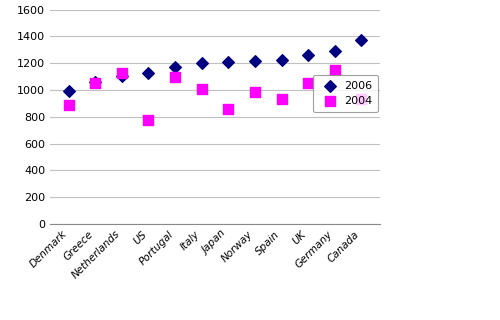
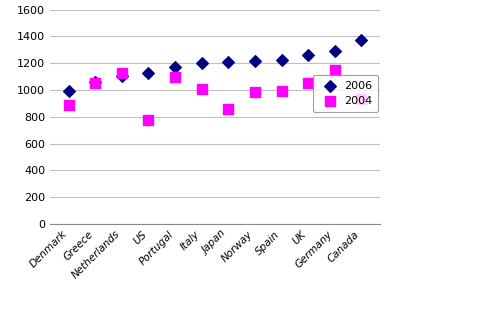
2004/Spain: 930 -> 990
